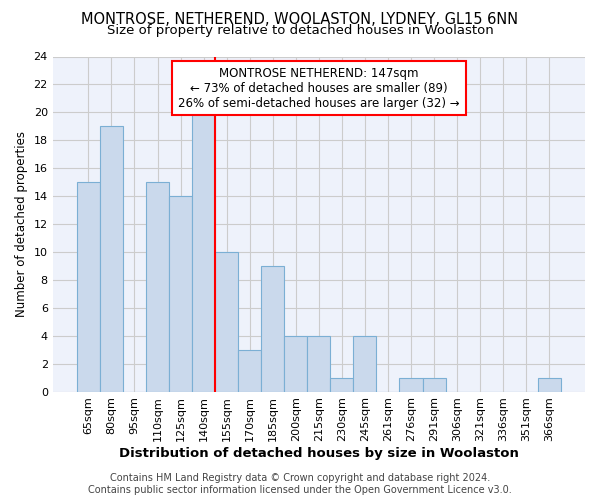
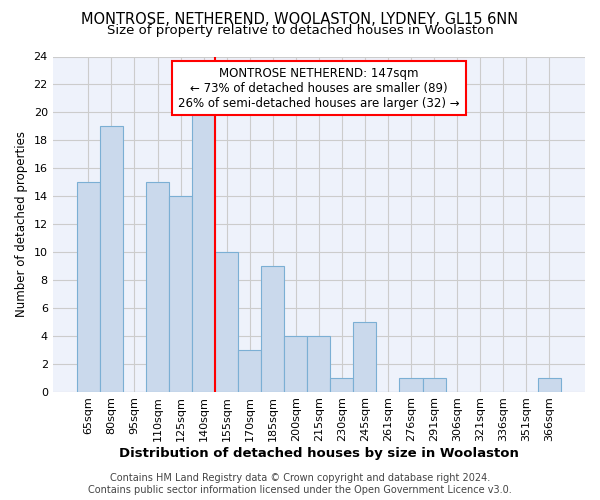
245sqm: 4 -> 5
